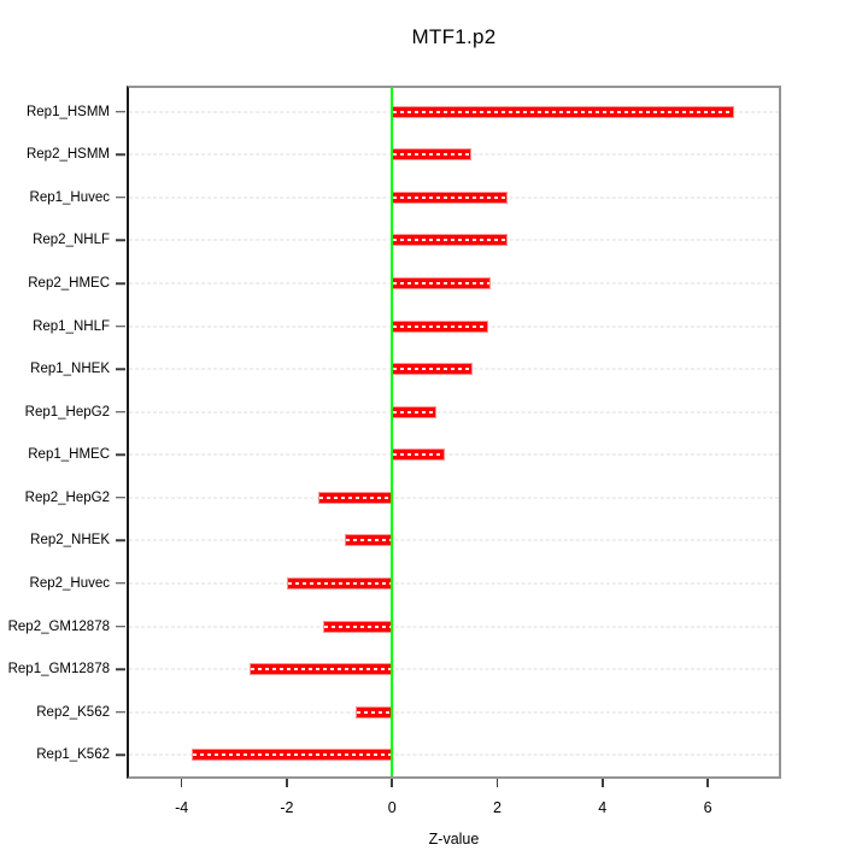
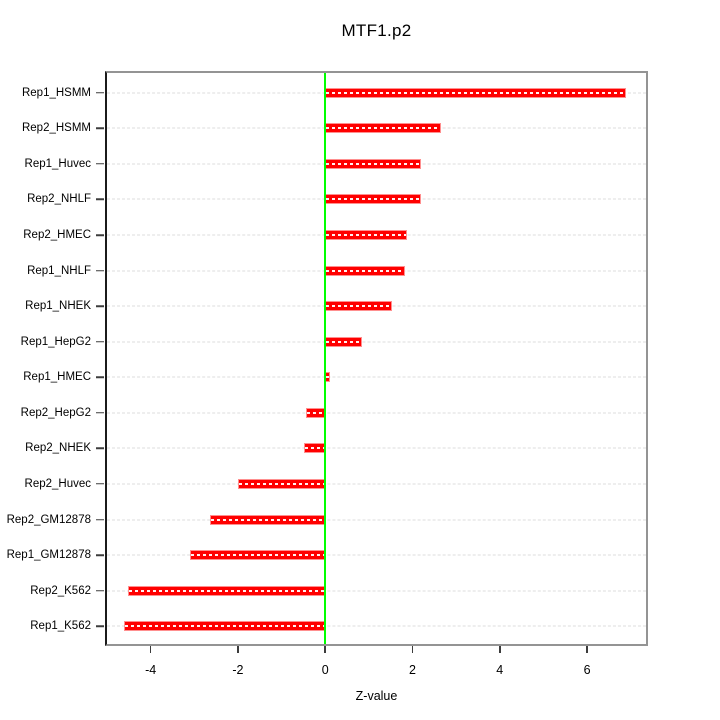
Rep1_HSMM: 6.5 -> 6.9
Rep2_HSMM: 1.5 -> 2.6
Rep1_HMEC: 1.0 -> 0.1
Rep2_HepG2: -1.4 -> -0.5
Rep2_NHEK: -0.9 -> -0.5
Rep2_GM12878: -1.3 -> -2.6
Rep1_GM12878: -2.7 -> -3.1
Rep2_K562: -0.7 -> -4.5
Rep1_K562: -3.8 -> -4.6
